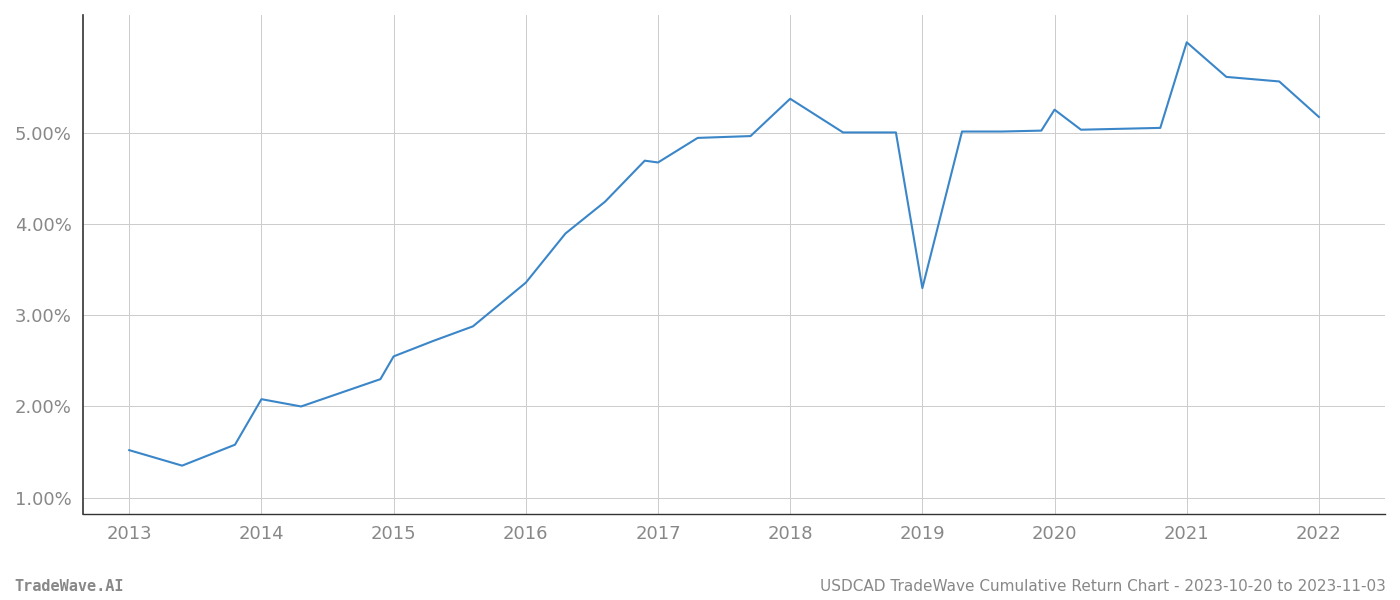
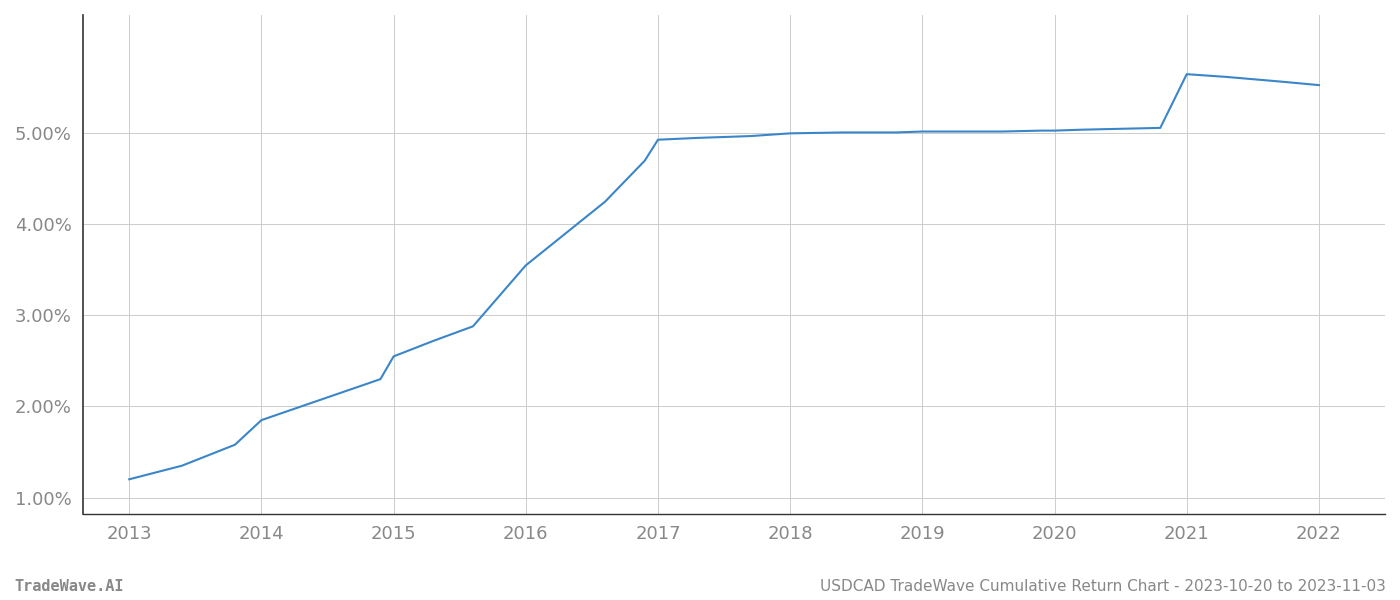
2013: 1.52% -> 1.20%
2014: 2.08% -> 1.85%
2016: 3.36% -> 3.55%
2017: 4.68% -> 4.93%
2018: 5.38% -> 5.00%
2019: 3.30% -> 5.02%
2020: 5.26% -> 5.03%
2021: 6.00% -> 5.65%
2022: 5.18% -> 5.53%
